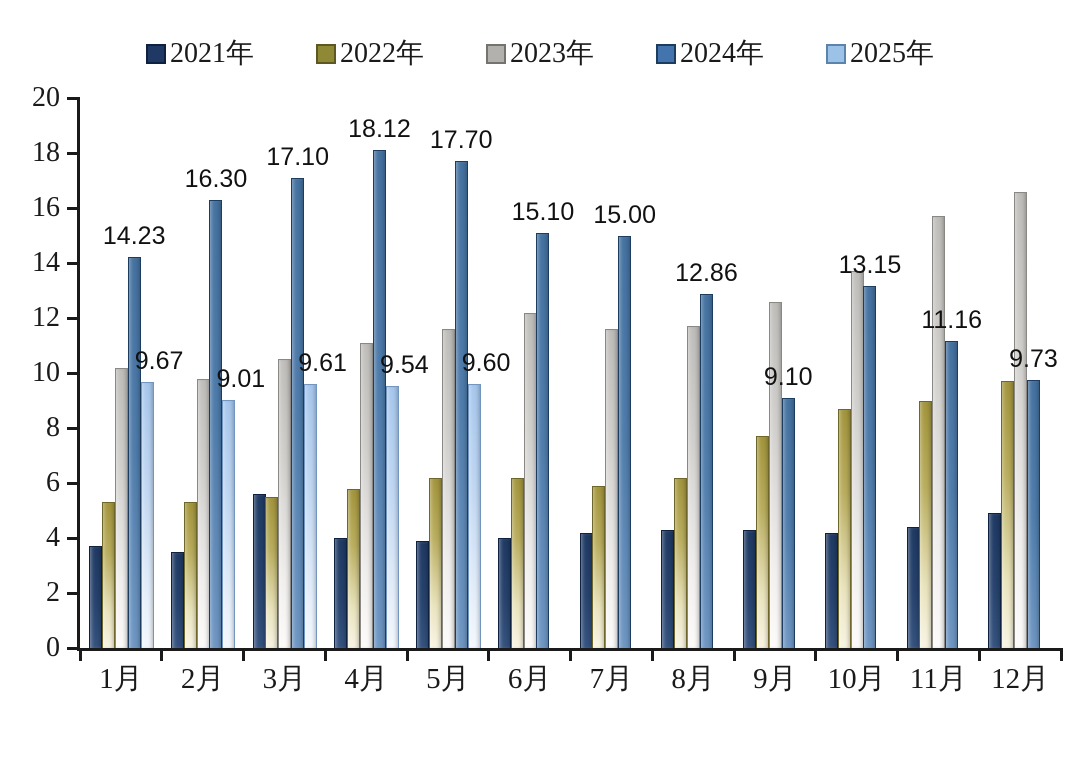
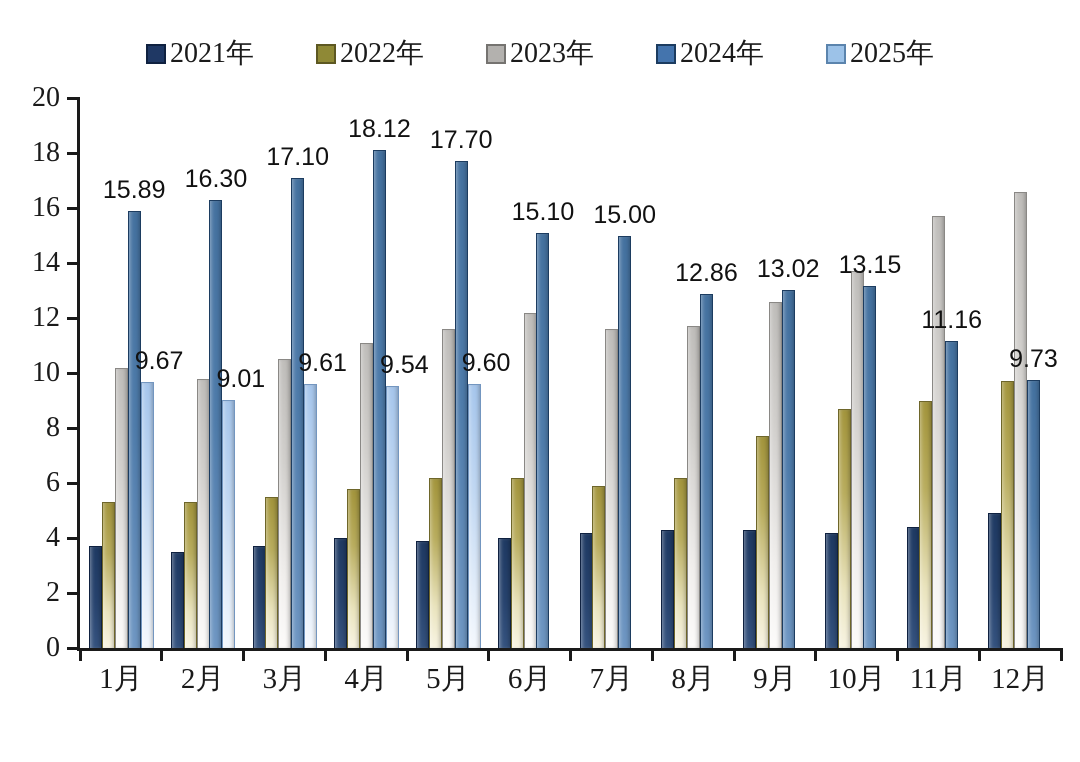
2024年/1月: 14.23 -> 15.89
2021年/3月: 5.6 -> 3.7
2024年/9月: 9.10 -> 13.02
